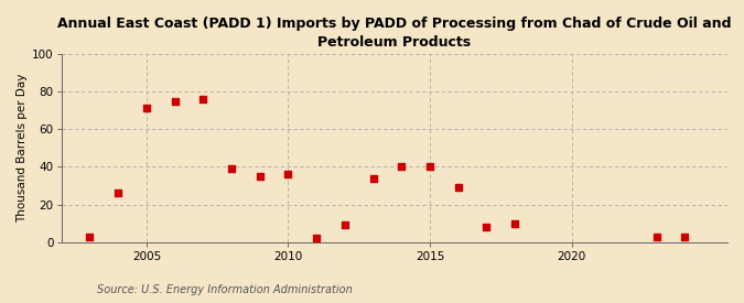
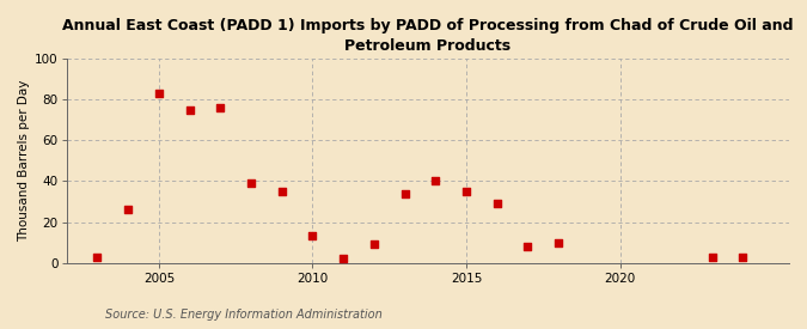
2005: 71 -> 83
2010: 36 -> 13
2015: 40 -> 35
